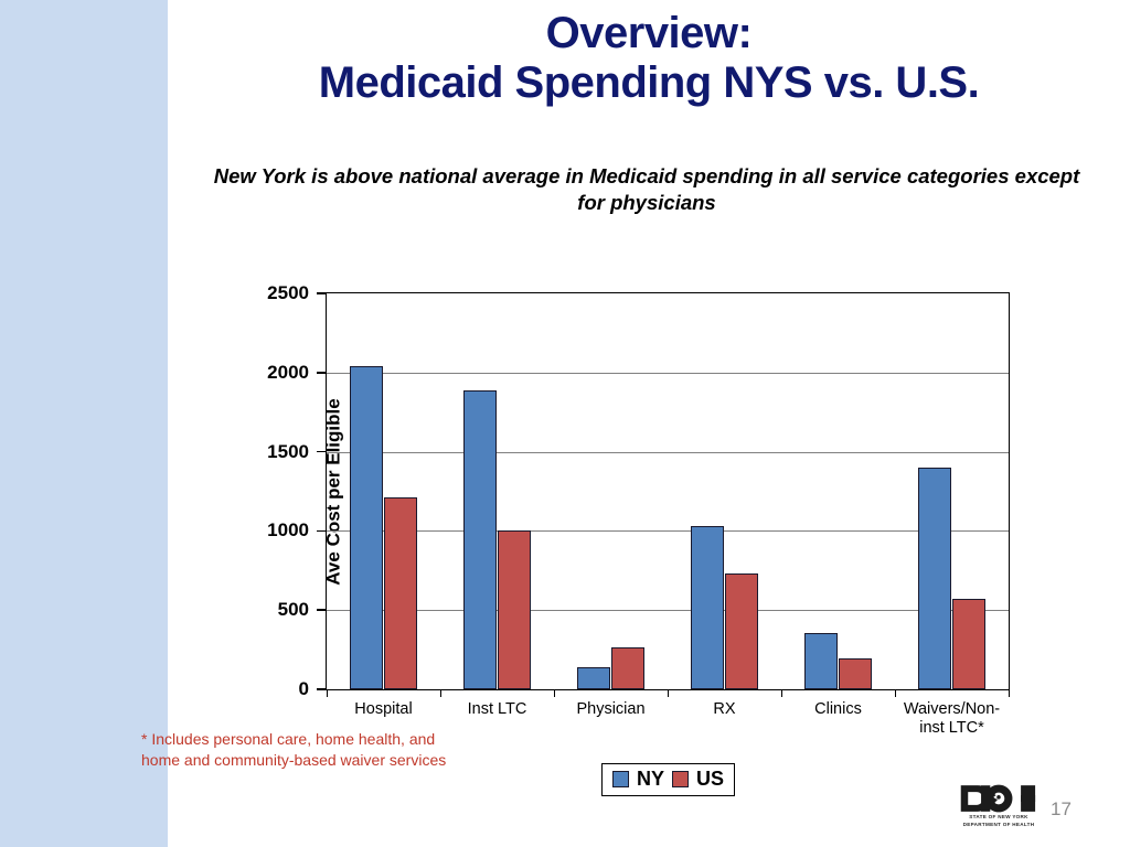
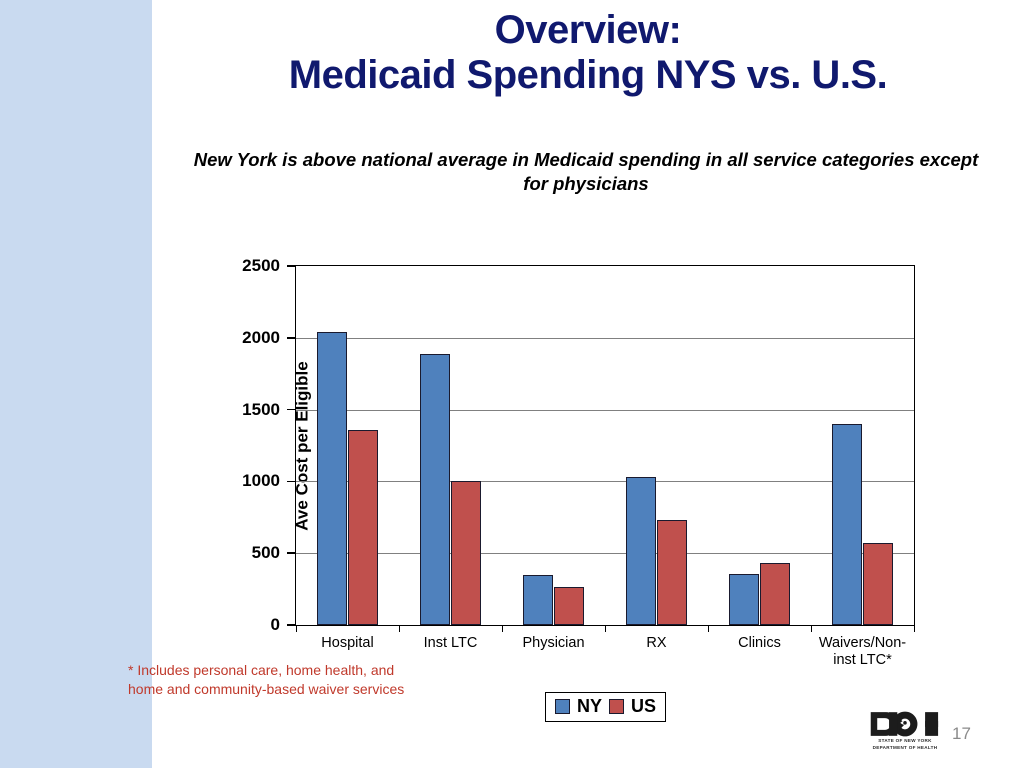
US/Hospital: 1210 -> 1360
NY/Physician: 140 -> 350
US/Clinics: 200 -> 430
